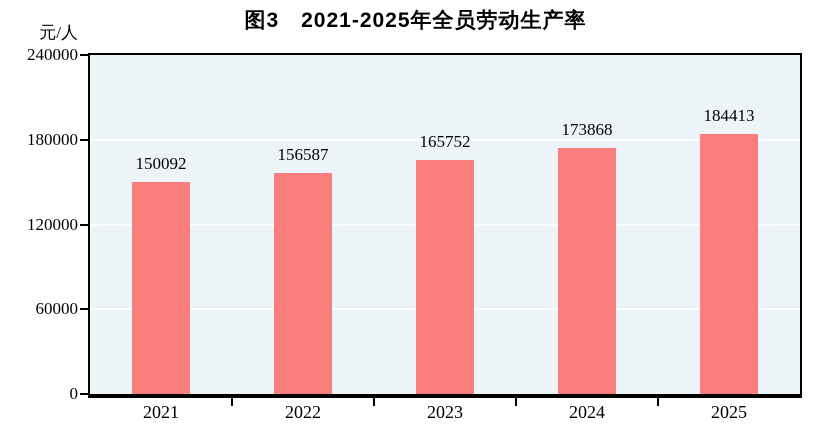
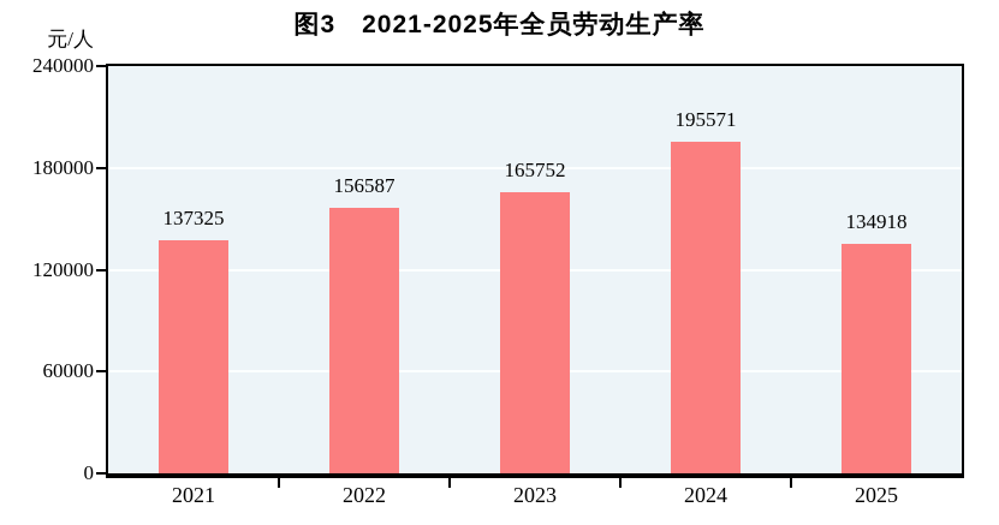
2021: 150092 -> 137325
2024: 173868 -> 195571
2025: 184413 -> 134918
